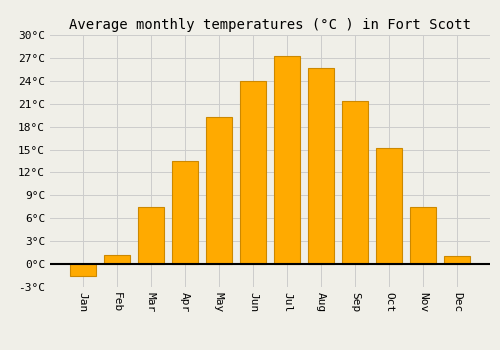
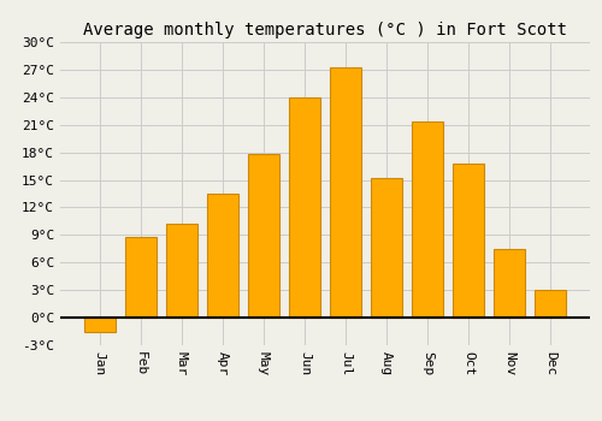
Feb: 1.2°C -> 8.8°C
Mar: 7.5°C -> 10.2°C
May: 19.2°C -> 17.8°C
Aug: 25.7°C -> 15.2°C
Oct: 15.2°C -> 16.8°C
Dec: 1.0°C -> 3.0°C
